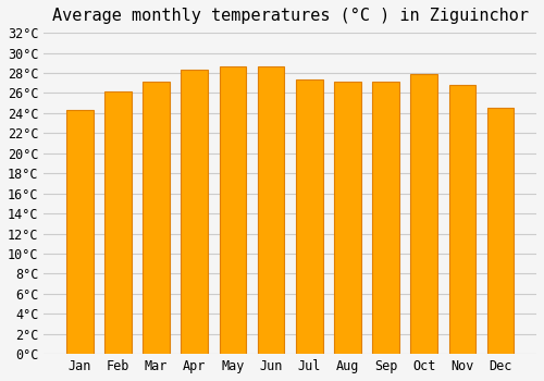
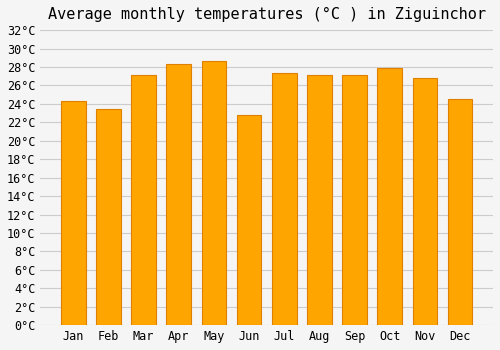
Feb: 26.2°C -> 23.4°C
Jun: 28.7°C -> 22.8°C
